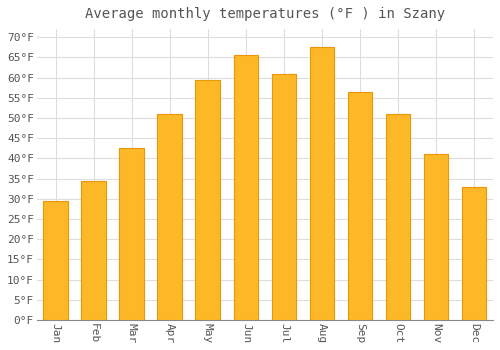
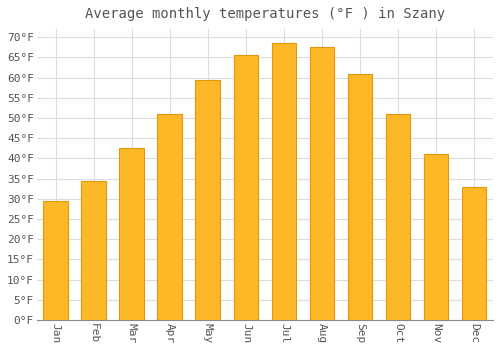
Jul: 61.0°F -> 68.5°F
Sep: 56.5°F -> 61.0°F
